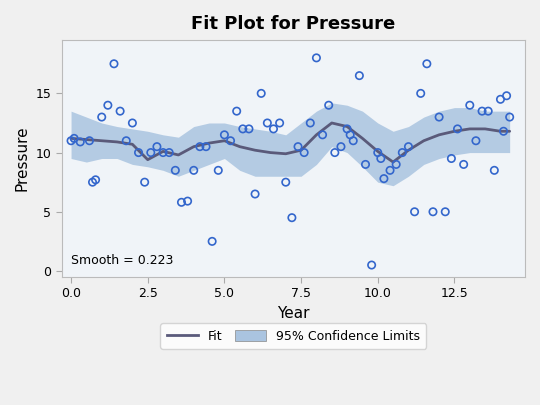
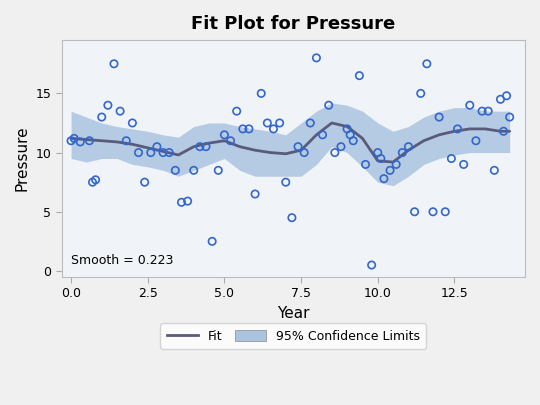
Fit/2.5: 9.4 -> 10.4
Fit/10.0: 10.1 -> 9.3
